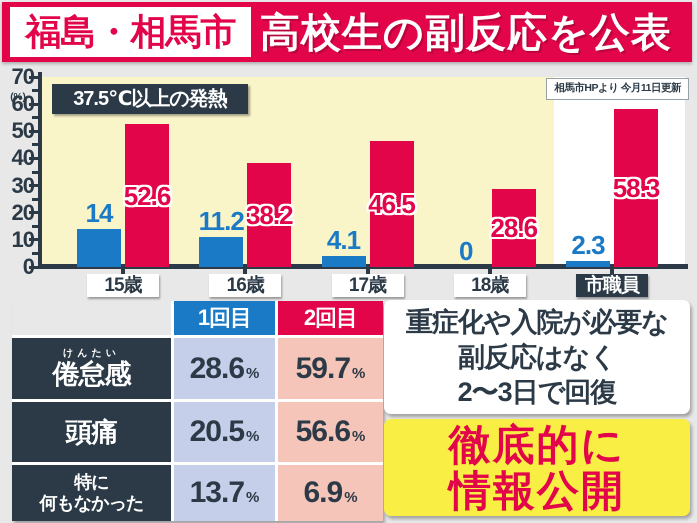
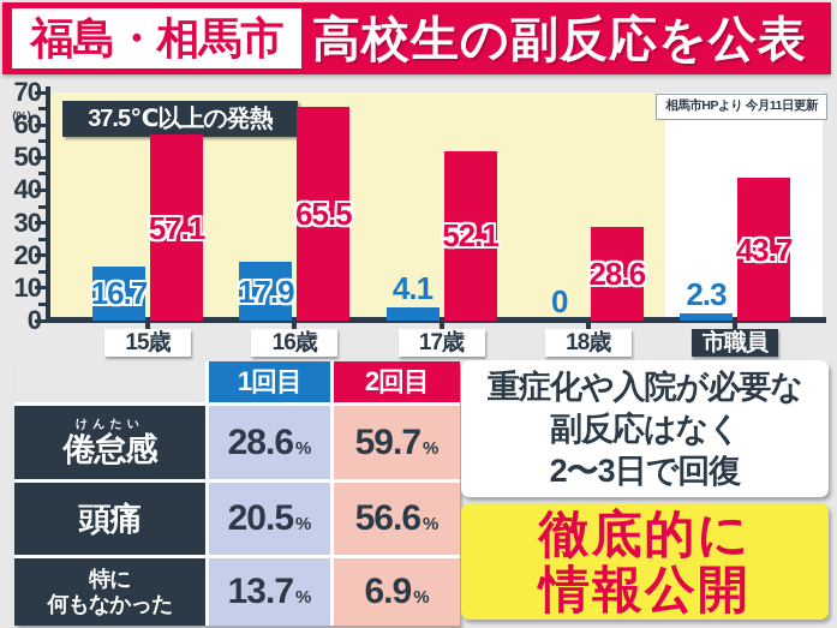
1回目/15歳: 14 -> 16.7
2回目/15歳: 52.6 -> 57.1
1回目/16歳: 11.2 -> 17.9
2回目/16歳: 38.2 -> 65.5
2回目/17歳: 46.5 -> 52.1
2回目/市職員: 58.3 -> 43.7
